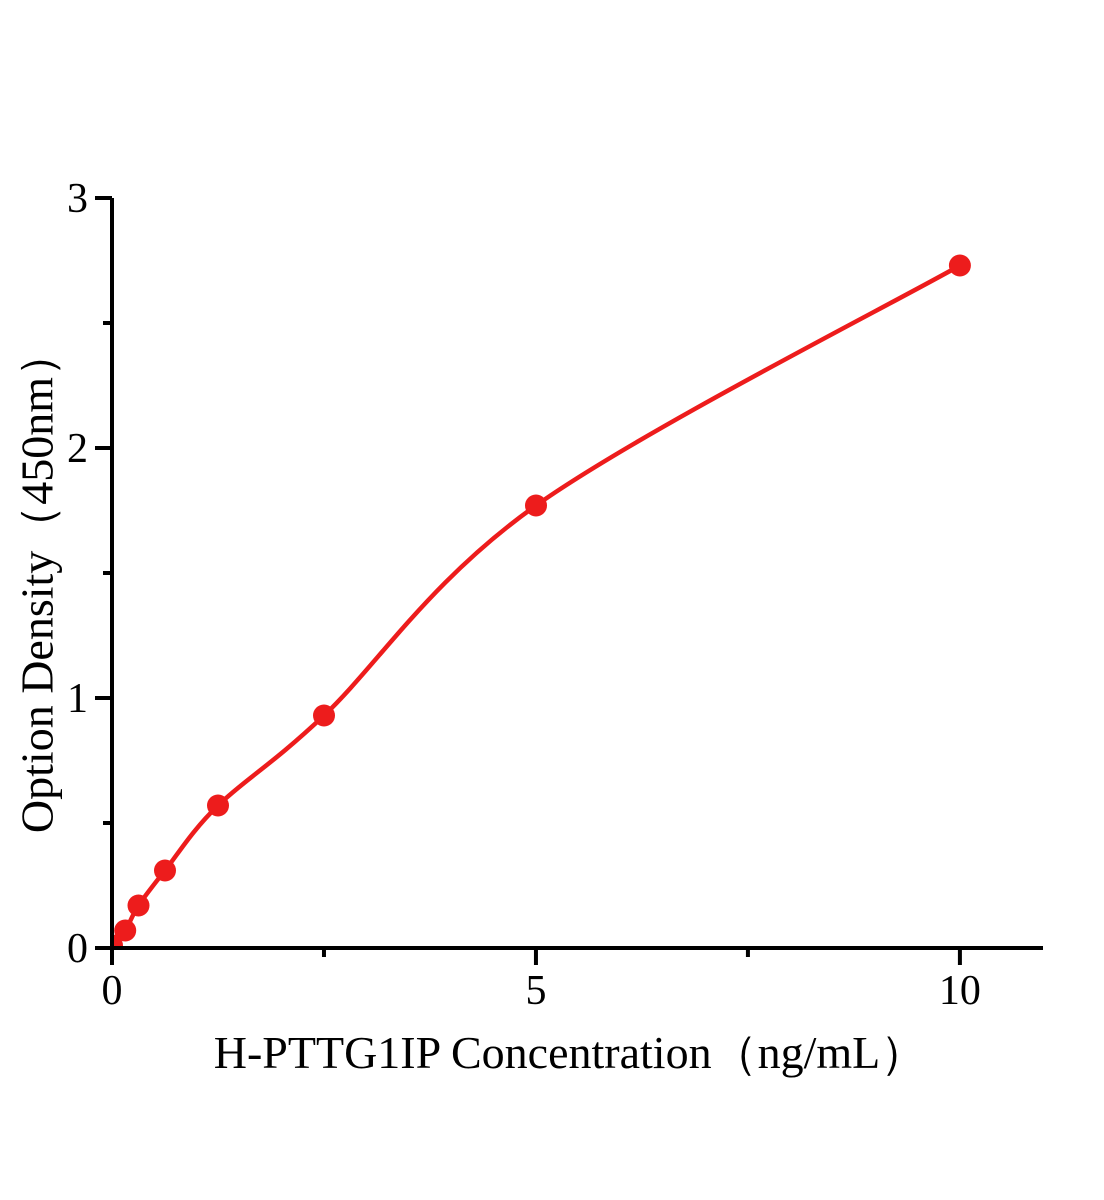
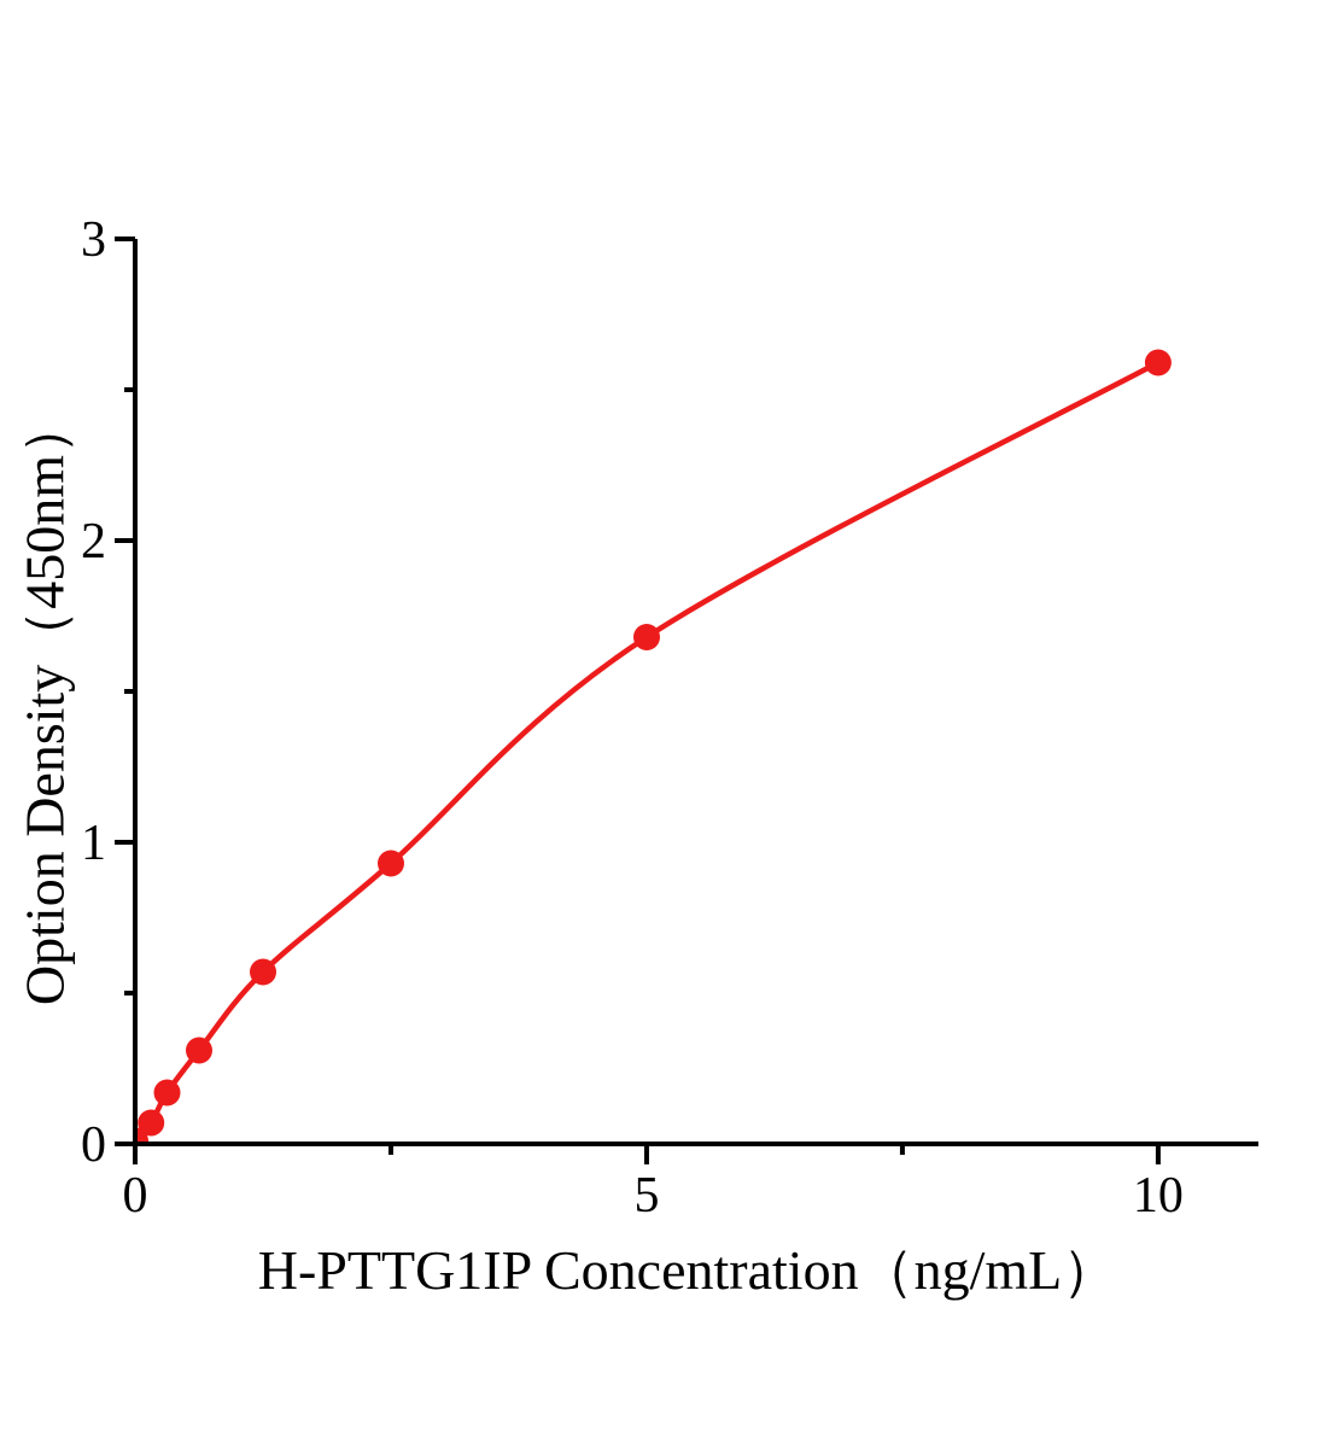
5: 1.77 -> 1.68
10: 2.73 -> 2.59
